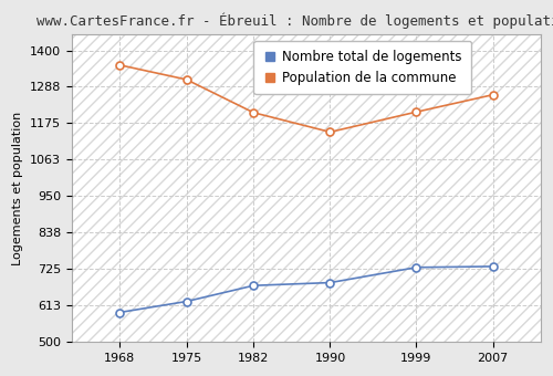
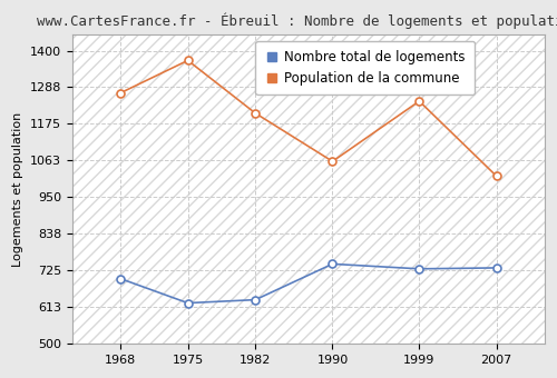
Nombre total de logements/1968: 591 -> 700
Population de la commune/1968: 1355 -> 1270
Population de la commune/1975: 1310 -> 1370
Nombre total de logements/1982: 674 -> 635
Nombre total de logements/1990: 683 -> 745
Population de la commune/1990: 1148 -> 1060
Population de la commune/1999: 1210 -> 1245
Population de la commune/2007: 1263 -> 1015
